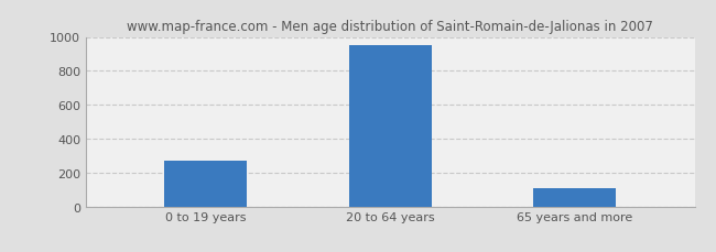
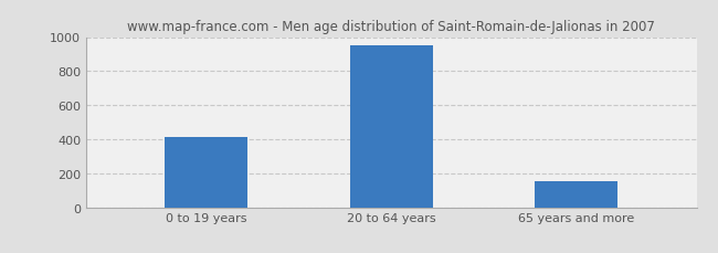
0 to 19 years: 270 -> 410
65 years and more: 110 -> 160
